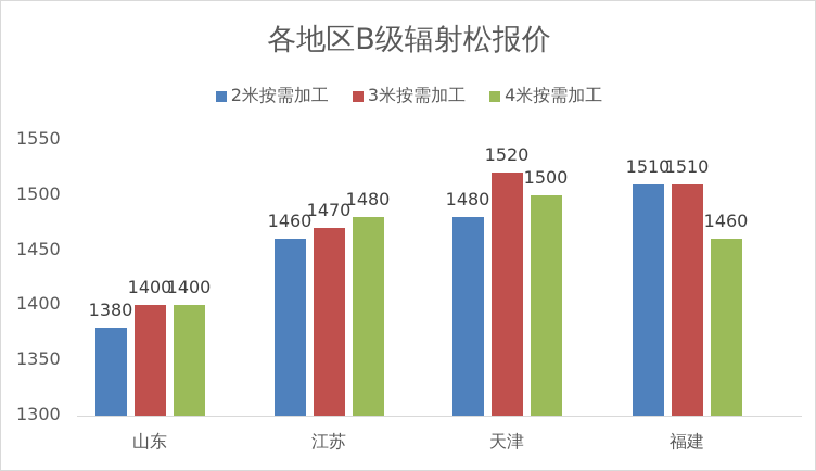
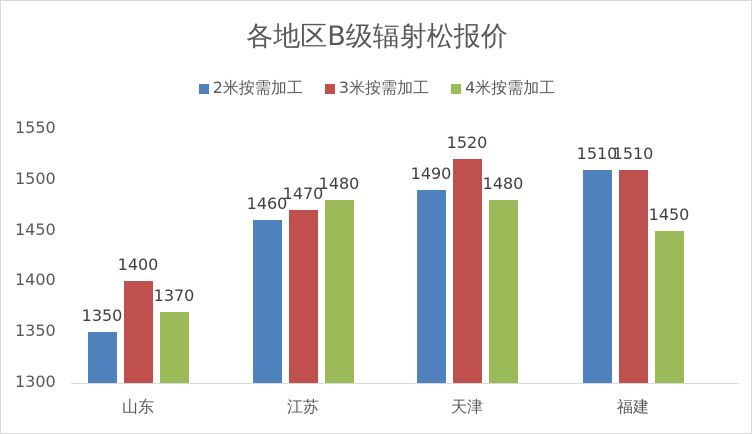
2米按需加工/山东: 1380 -> 1350
4米按需加工/山东: 1400 -> 1370
2米按需加工/天津: 1480 -> 1490
4米按需加工/天津: 1500 -> 1480
4米按需加工/福建: 1460 -> 1450
